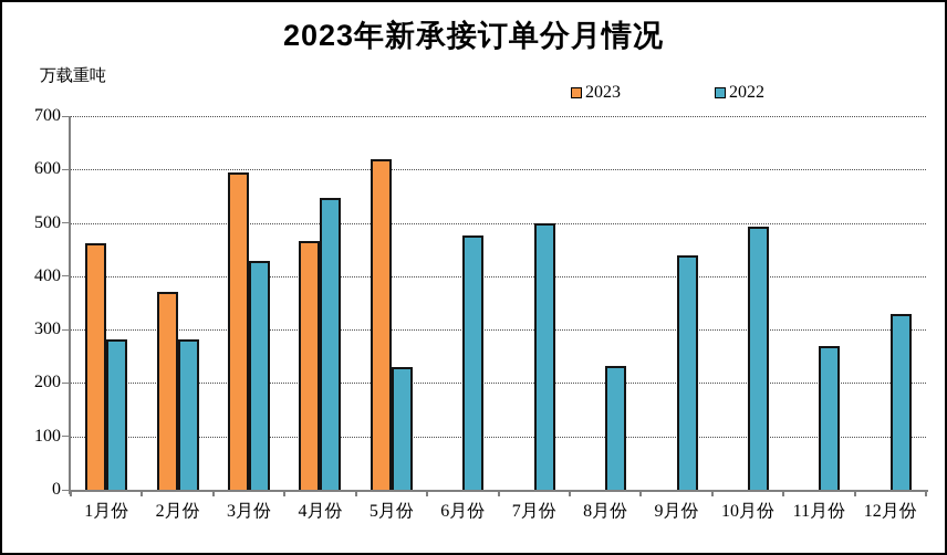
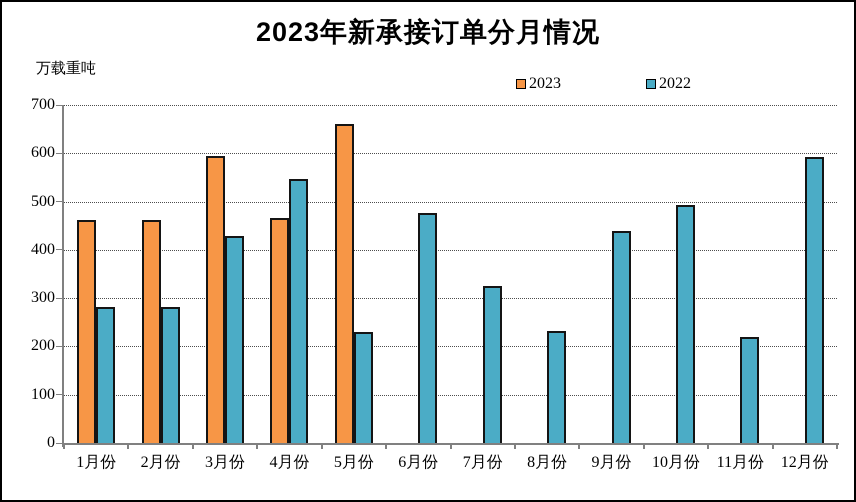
2023/2月份: 370 -> 460
2023/5月份: 620 -> 660
2022/7月份: 500 -> 320
2022/11月份: 270 -> 220
2022/12月份: 330 -> 590
